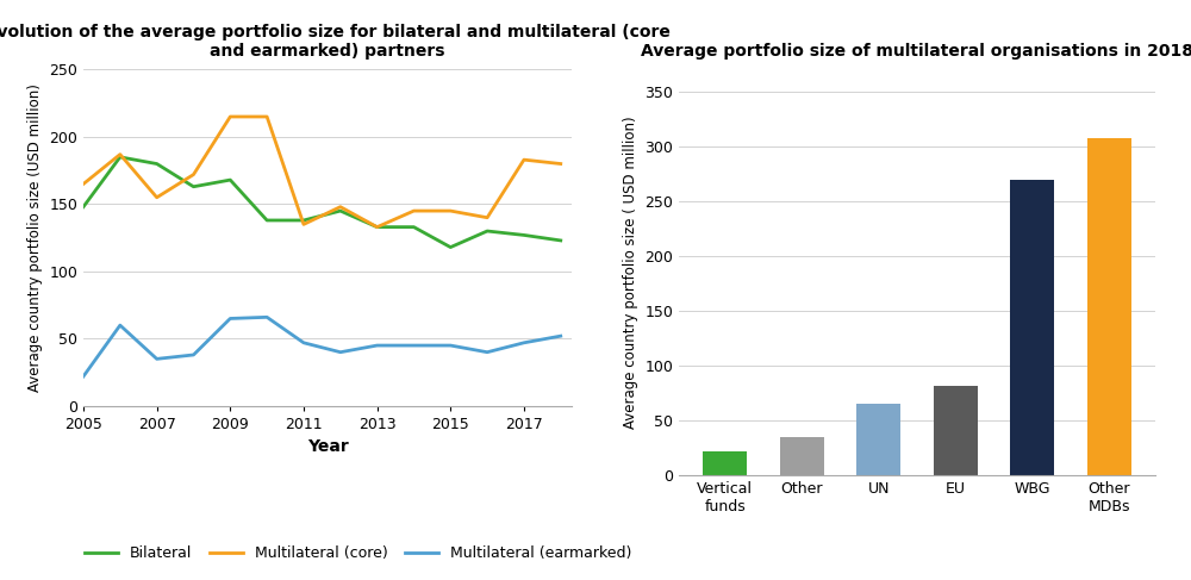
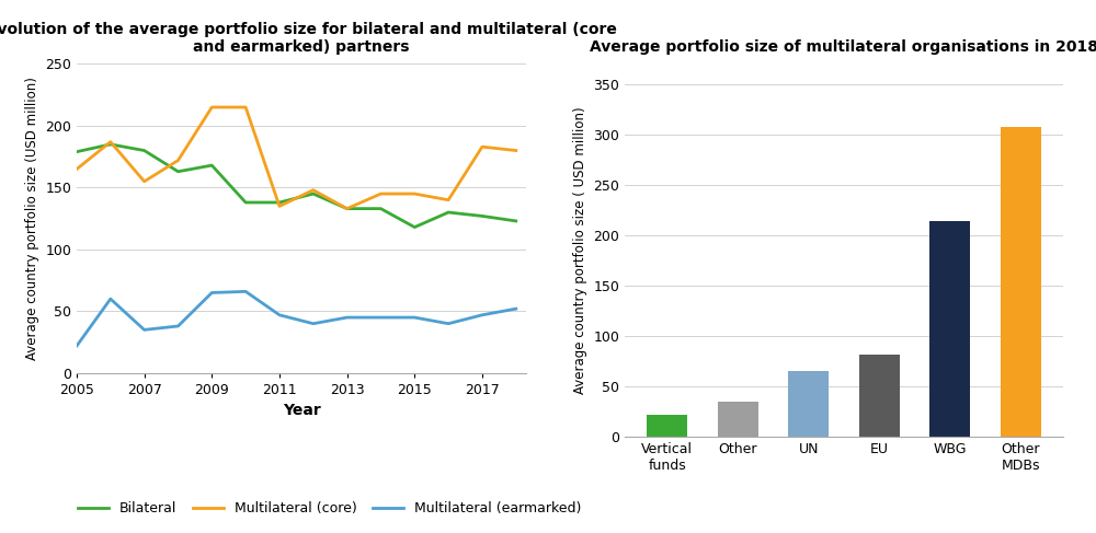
Bilateral/2005: 148 -> 179
WBG: 270 -> 214
